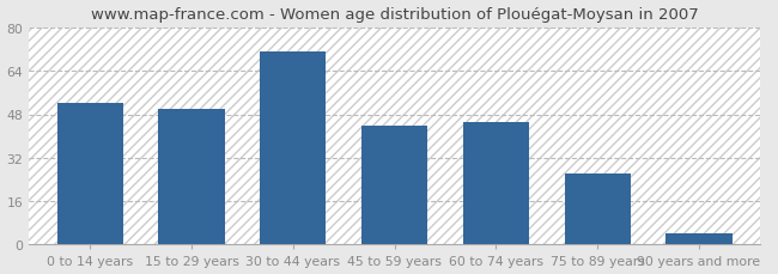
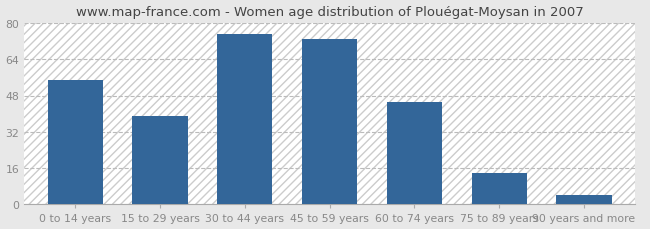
0 to 14 years: 52 -> 55
15 to 29 years: 50 -> 39
30 to 44 years: 71 -> 75
45 to 59 years: 44 -> 73
75 to 89 years: 26 -> 14
